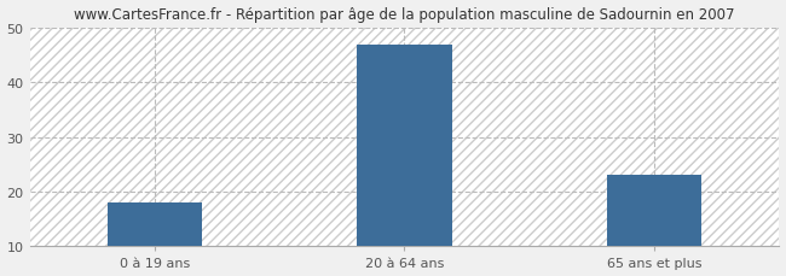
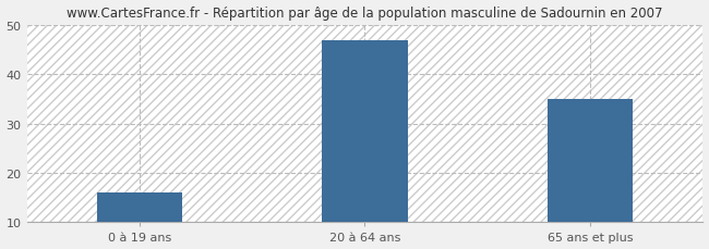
0 à 19 ans: 18 -> 16
65 ans et plus: 23 -> 35
